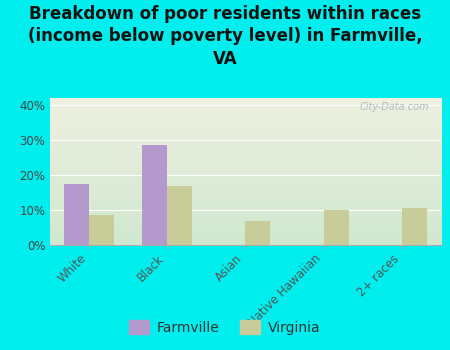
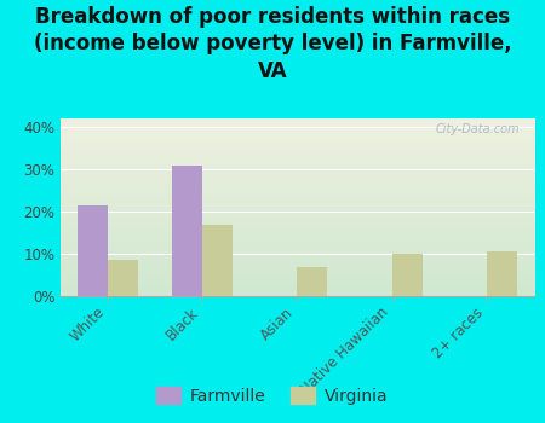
Farmville/White: 17.5% -> 21.5%
Farmville/Black: 28.5% -> 31.0%
